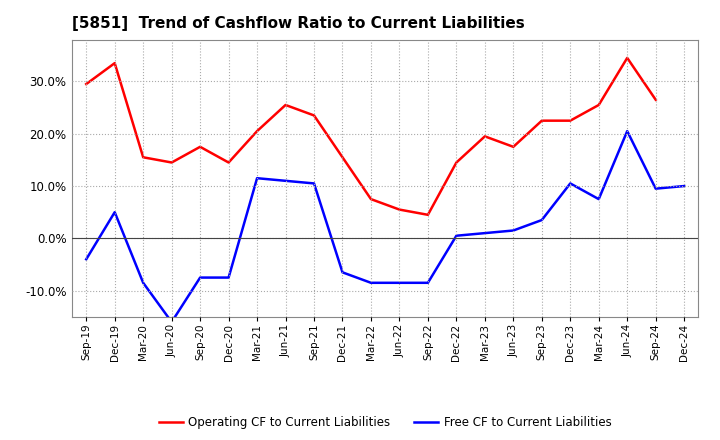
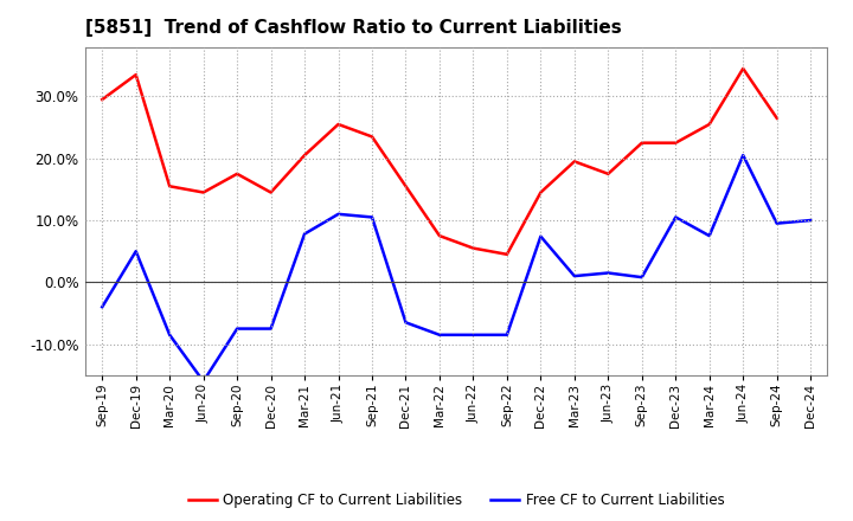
Free CF to Current Liabilities/Mar-21: 11.5% -> 7.8%
Free CF to Current Liabilities/Dec-22: 0.5% -> 7.4%
Free CF to Current Liabilities/Sep-23: 3.5% -> 0.8%
